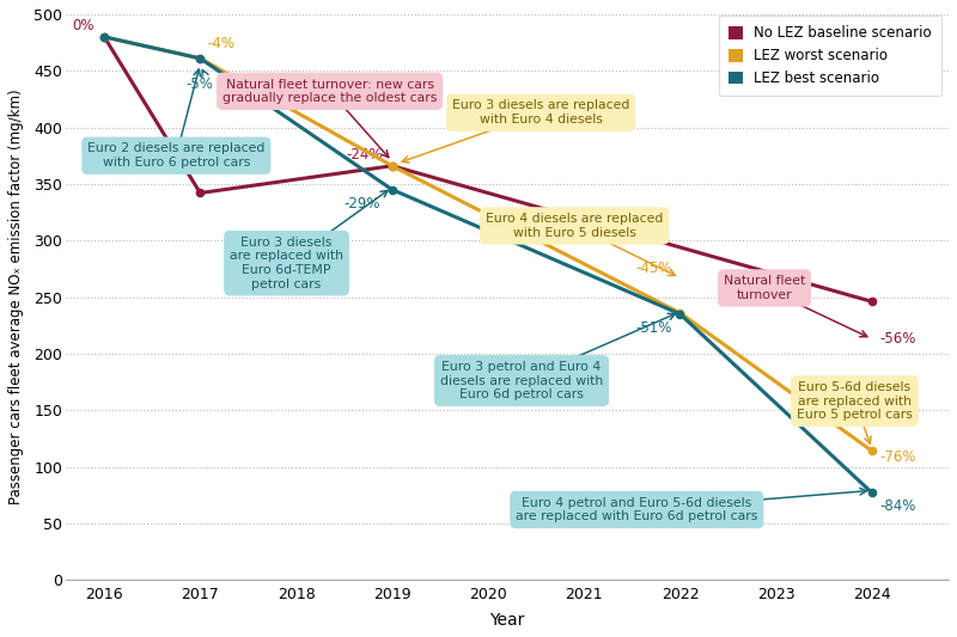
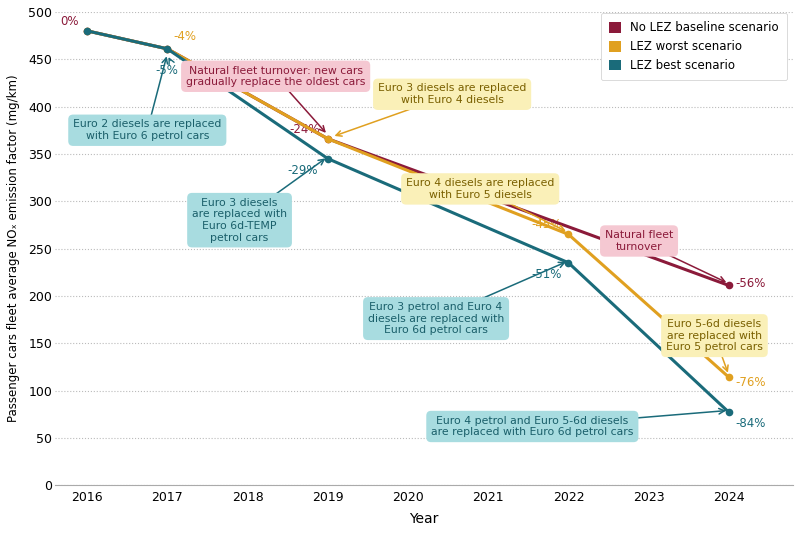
No LEZ baseline scenario/2017: 342 -> 461
LEZ worst scenario/2022: 236 -> 265
No LEZ baseline scenario/2024: 246 -> 211
